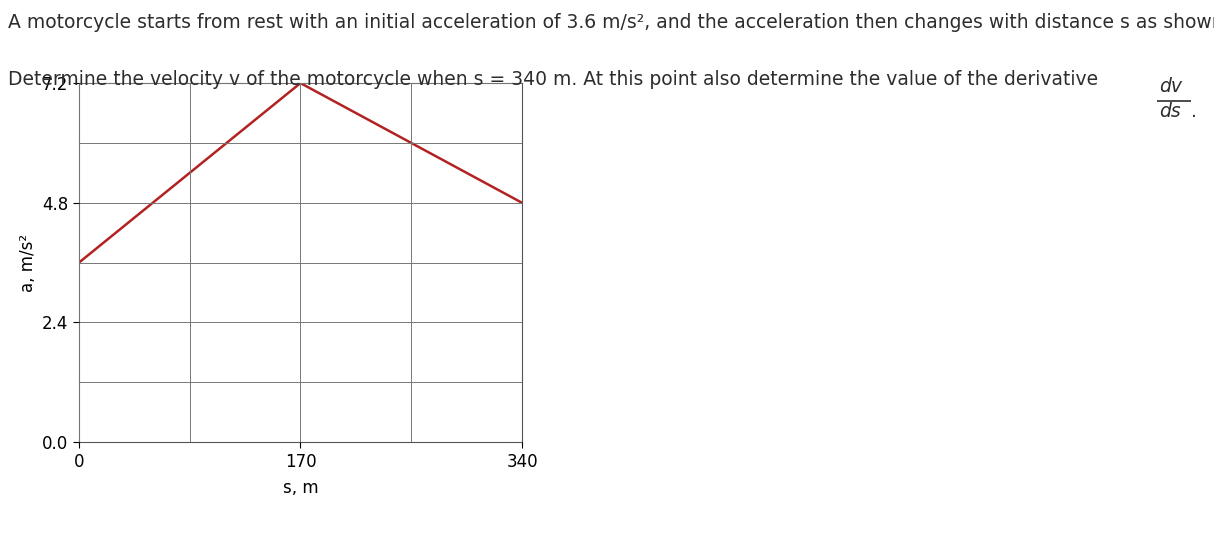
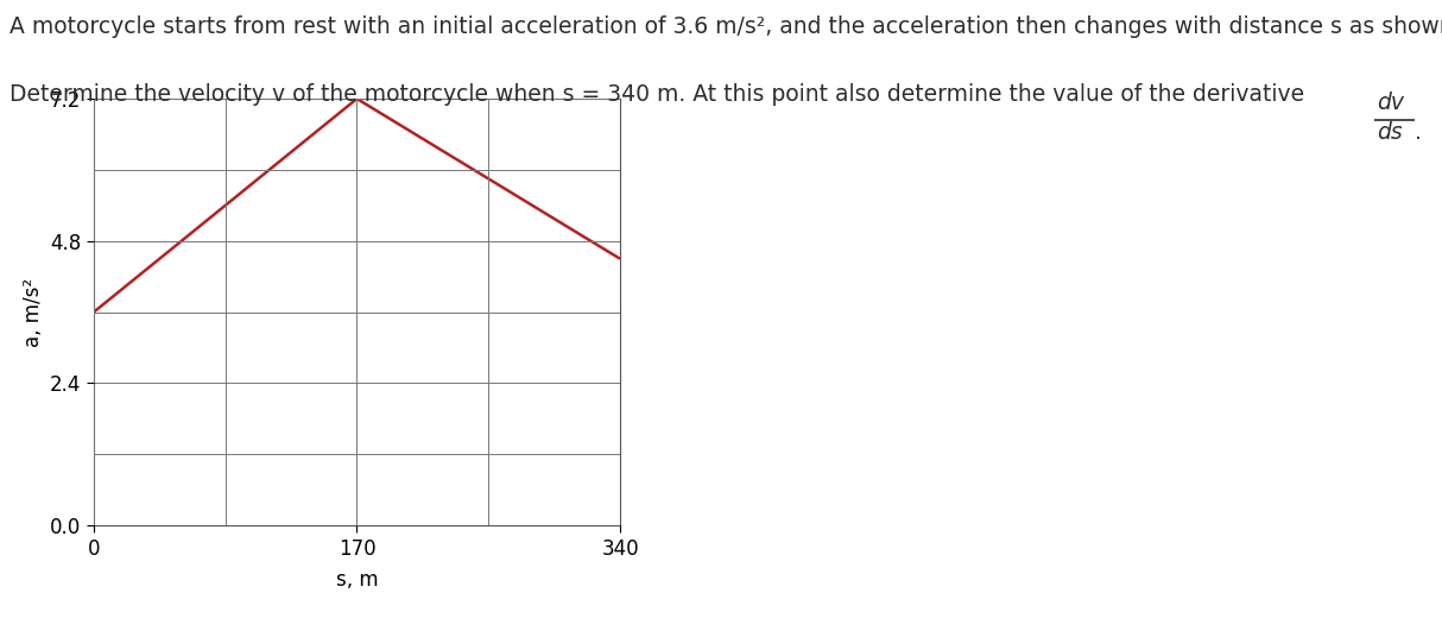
340: 4.8 -> 4.5
